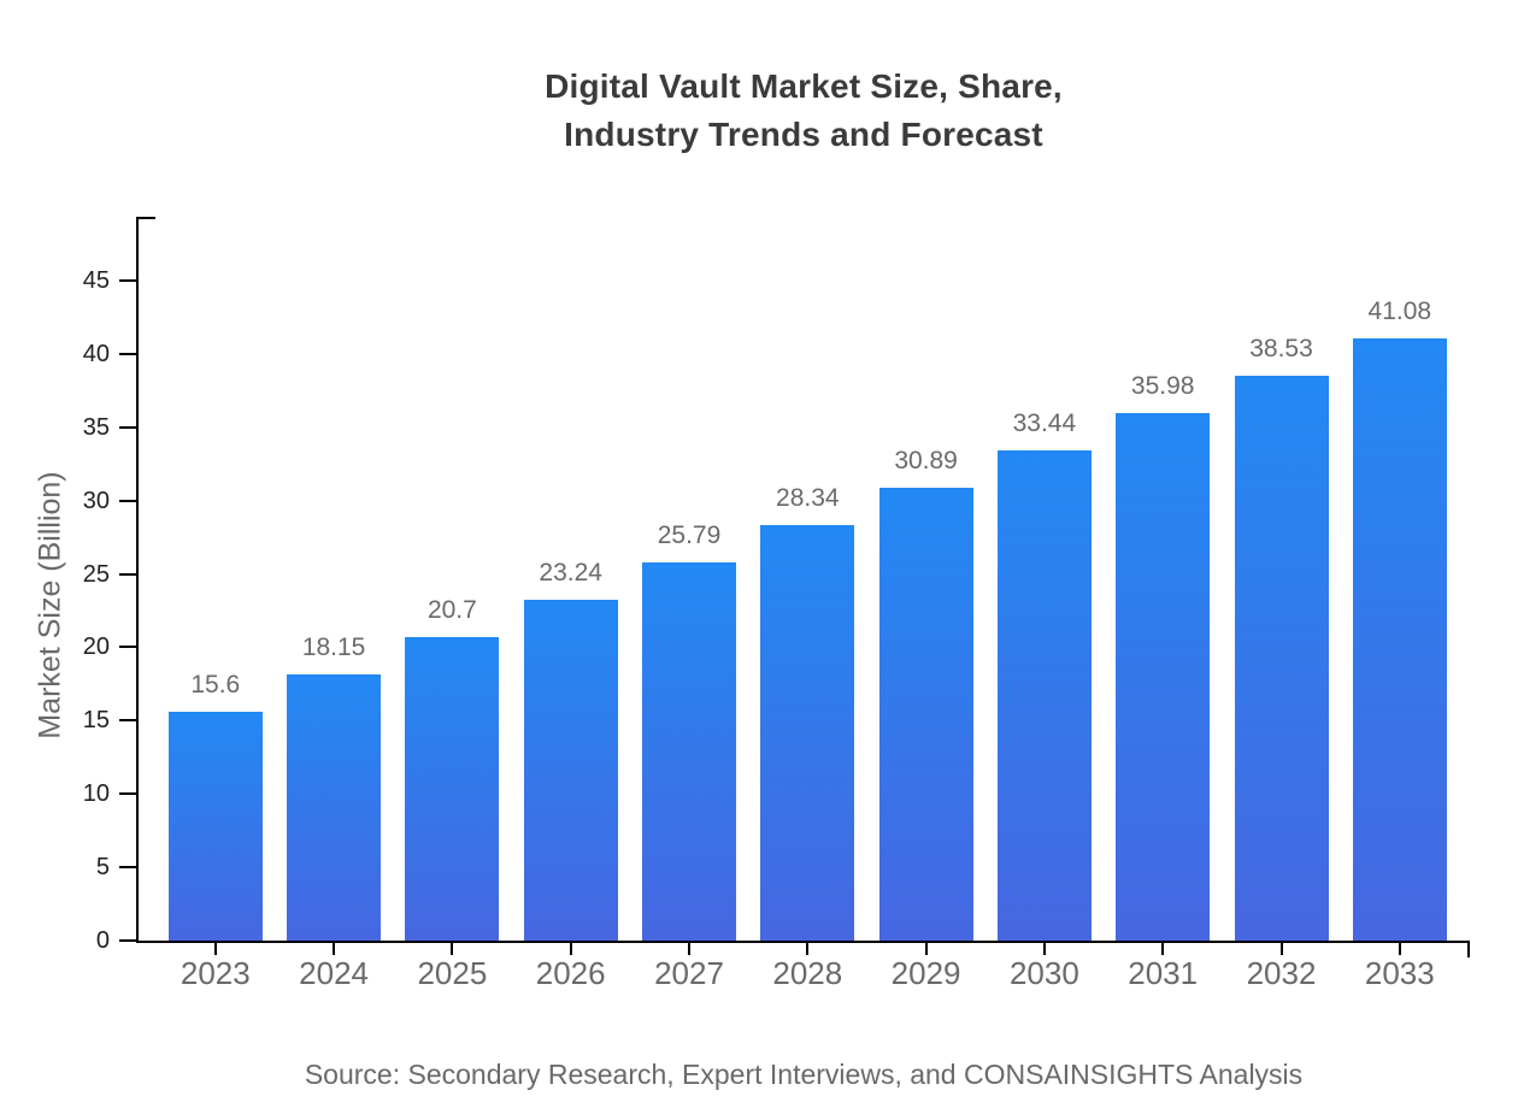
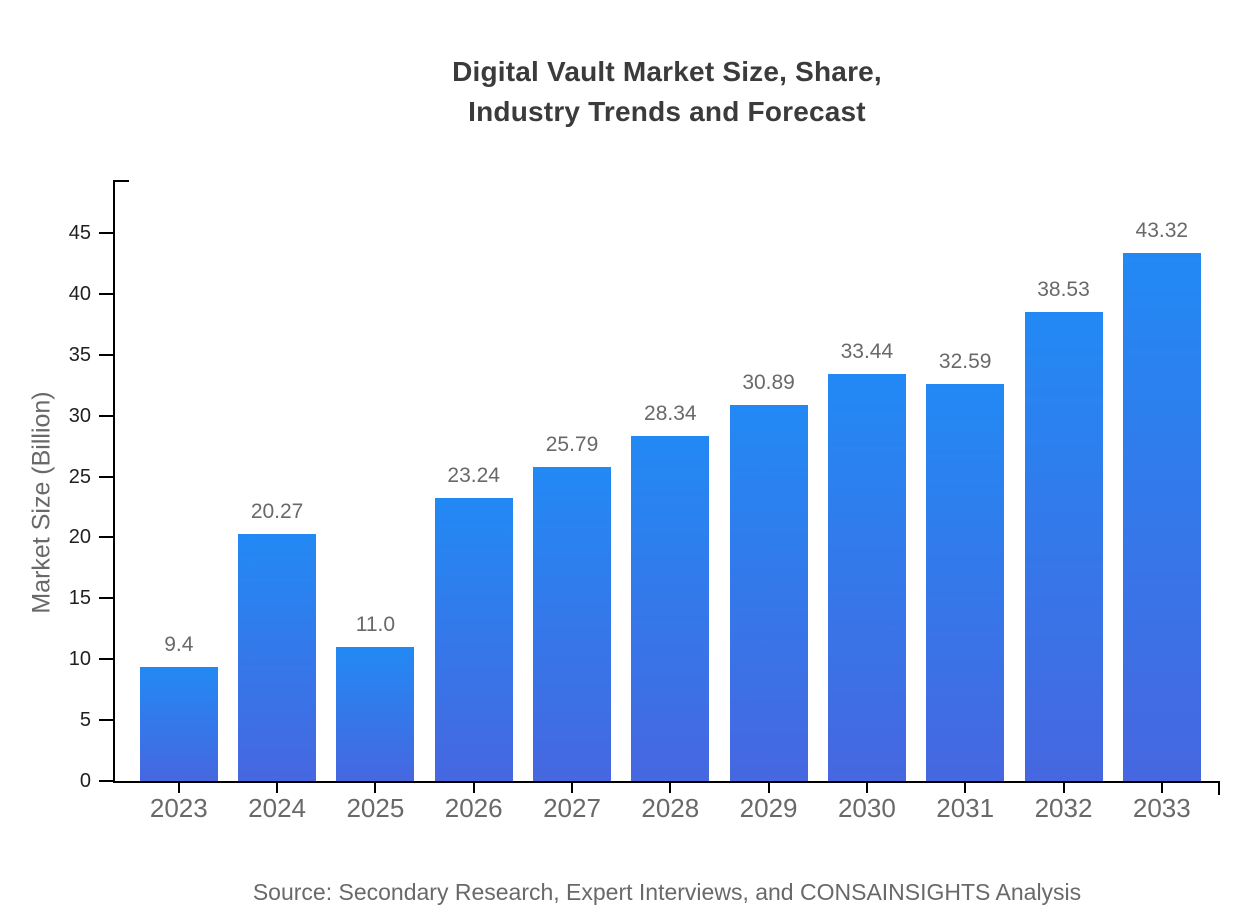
2023: 15.6 -> 9.4
2024: 18.15 -> 20.27
2025: 20.7 -> 11.0
2031: 35.98 -> 32.59
2033: 41.08 -> 43.32
